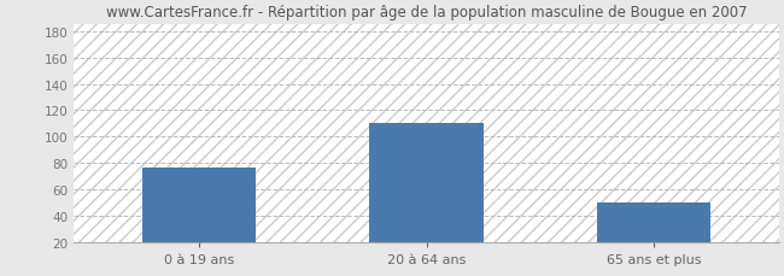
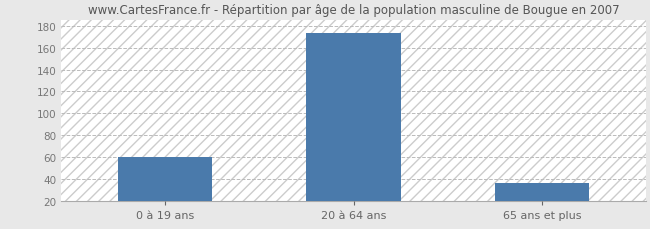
0 à 19 ans: 77 -> 60
20 à 64 ans: 110 -> 173
65 ans et plus: 50 -> 37
